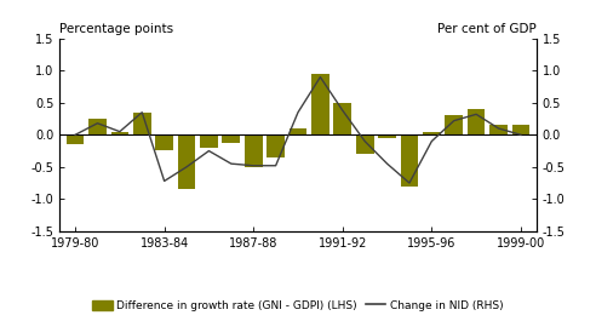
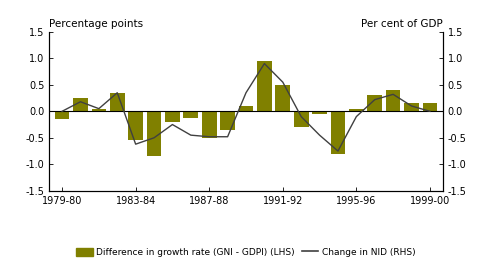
Difference in growth rate (GNI - GDPI) (LHS)/1983-84: -0.24 -> -0.55
Change in NID (RHS)/1983-84: -0.72 -> -0.62
Change in NID (RHS)/1991-92: 0.38 -> 0.55
